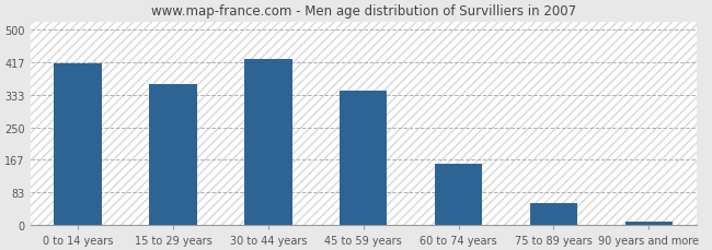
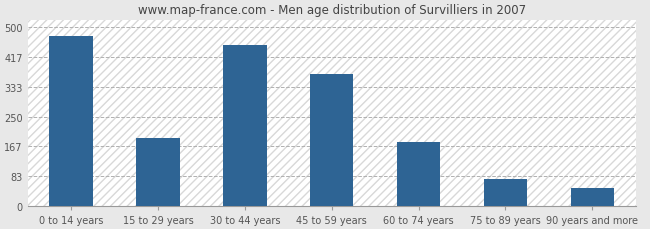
0 to 14 years: 415 -> 475
15 to 29 years: 360 -> 190
30 to 44 years: 425 -> 450
45 to 59 years: 345 -> 370
60 to 74 years: 155 -> 180
75 to 89 years: 55 -> 75
90 years and more: 8 -> 50
